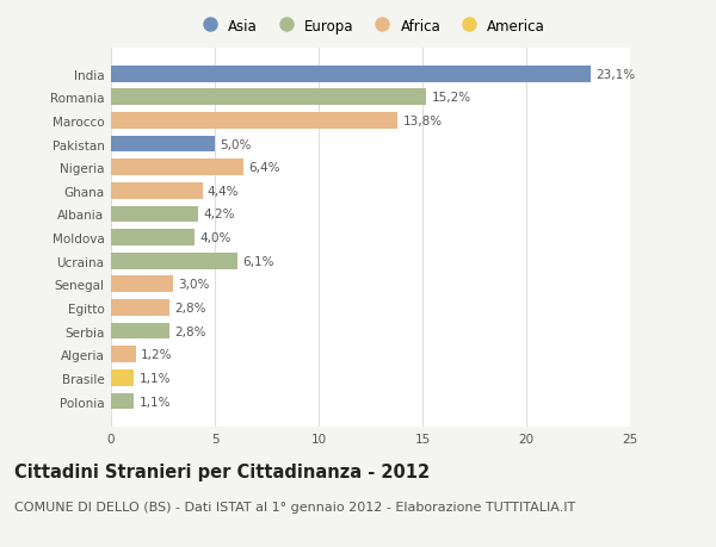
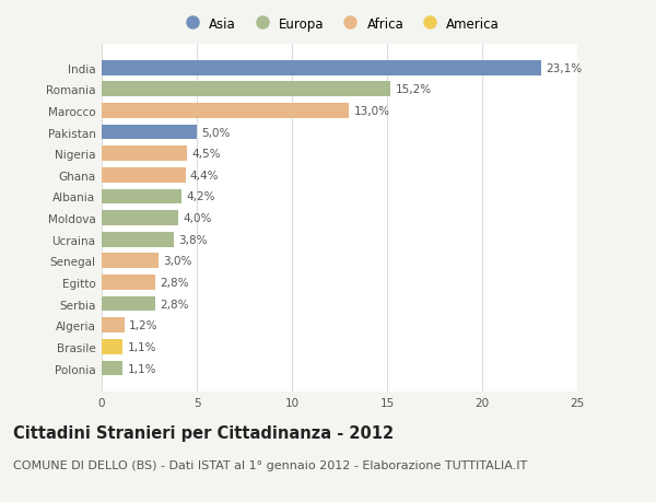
Marocco: 13,8% -> 13,0%
Nigeria: 6,4% -> 4,5%
Ucraina: 6,1% -> 3,8%
